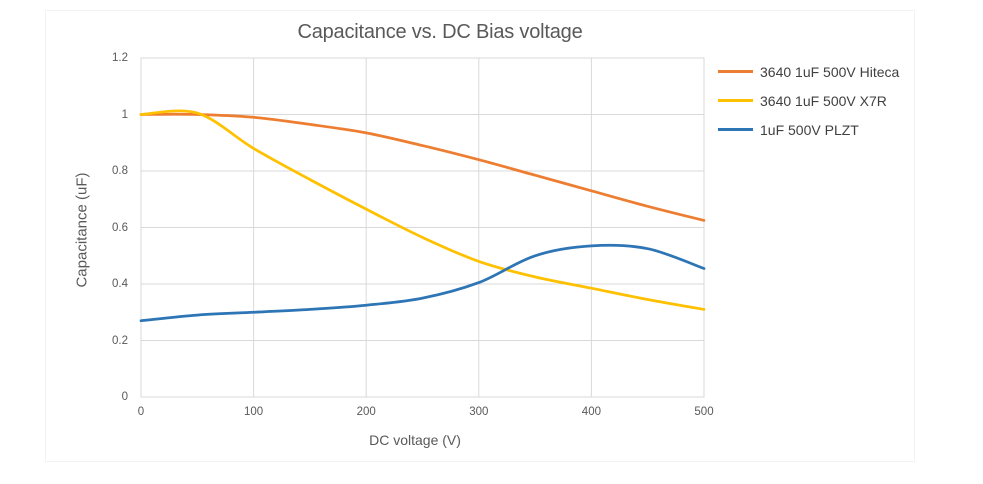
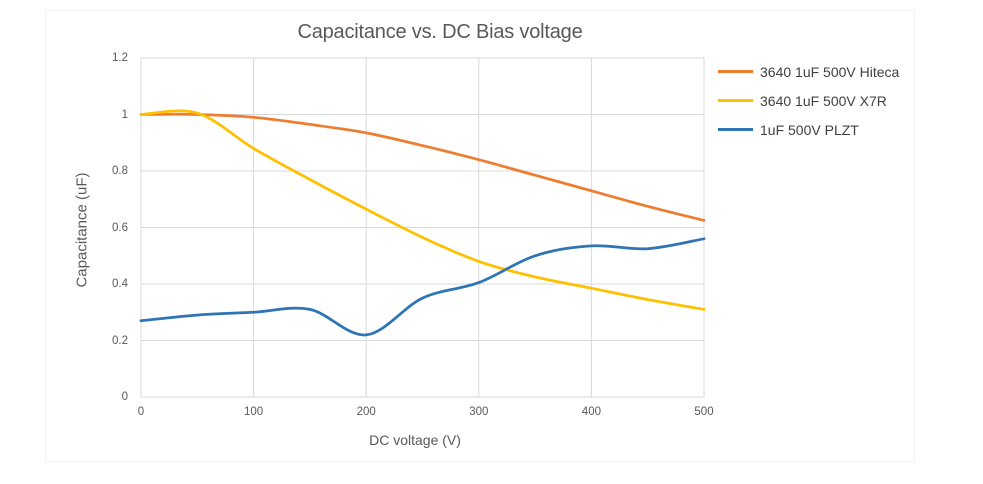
1uF 500V PLZT/200: 0.33 -> 0.22
1uF 500V PLZT/500: 0.46 -> 0.56
